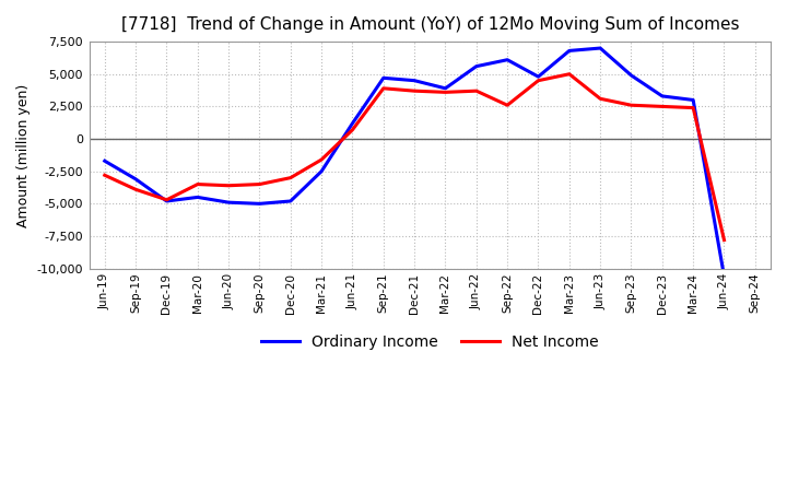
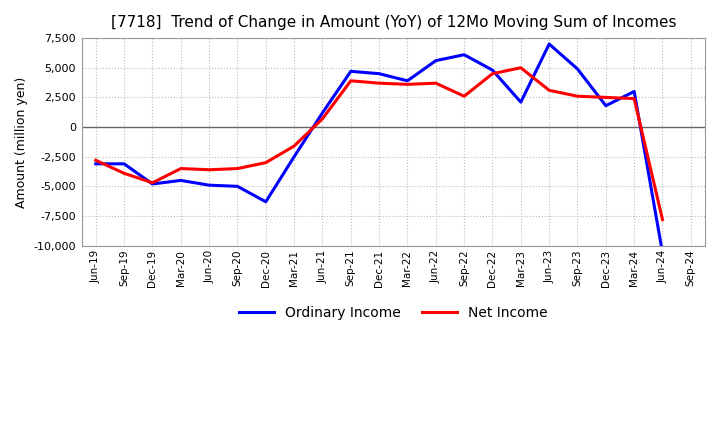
Ordinary Income/Jun-19: -1,700 -> -3,100
Ordinary Income/Dec-20: -4,800 -> -6,300
Ordinary Income/Mar-23: 6,800 -> 2,100
Ordinary Income/Dec-23: 3,300 -> 1,800
